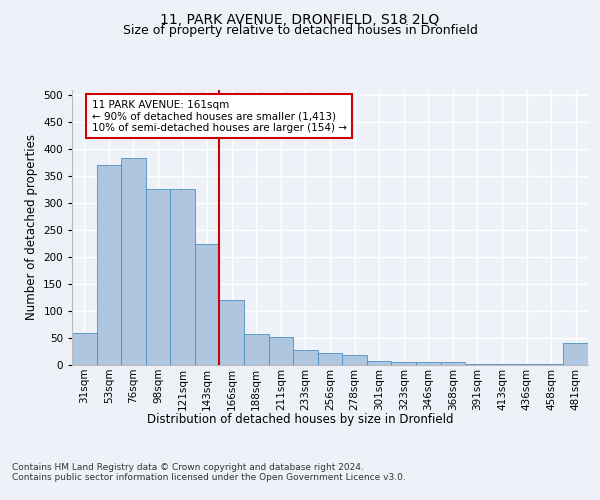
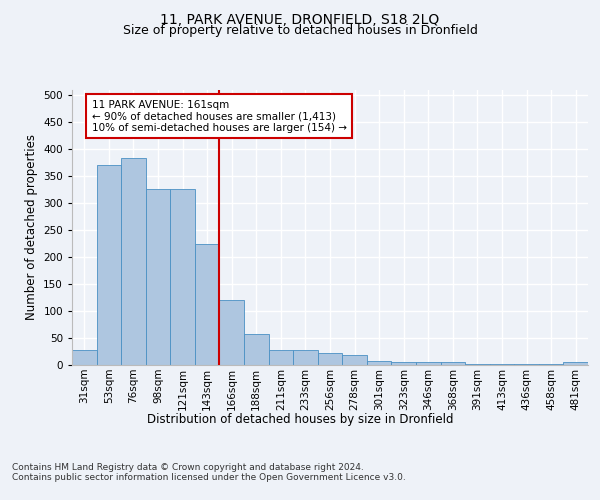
31sqm: 60 -> 28
211sqm: 52 -> 27
481sqm: 40 -> 5
